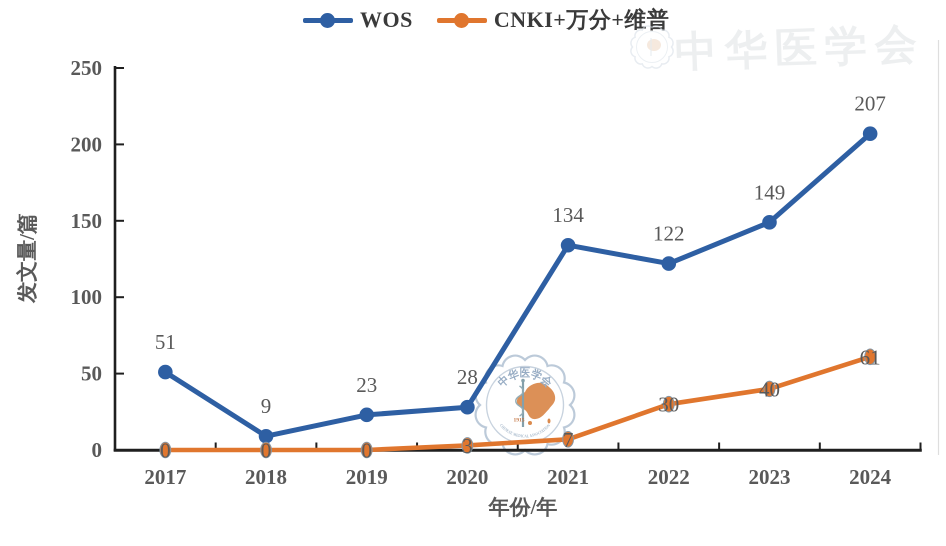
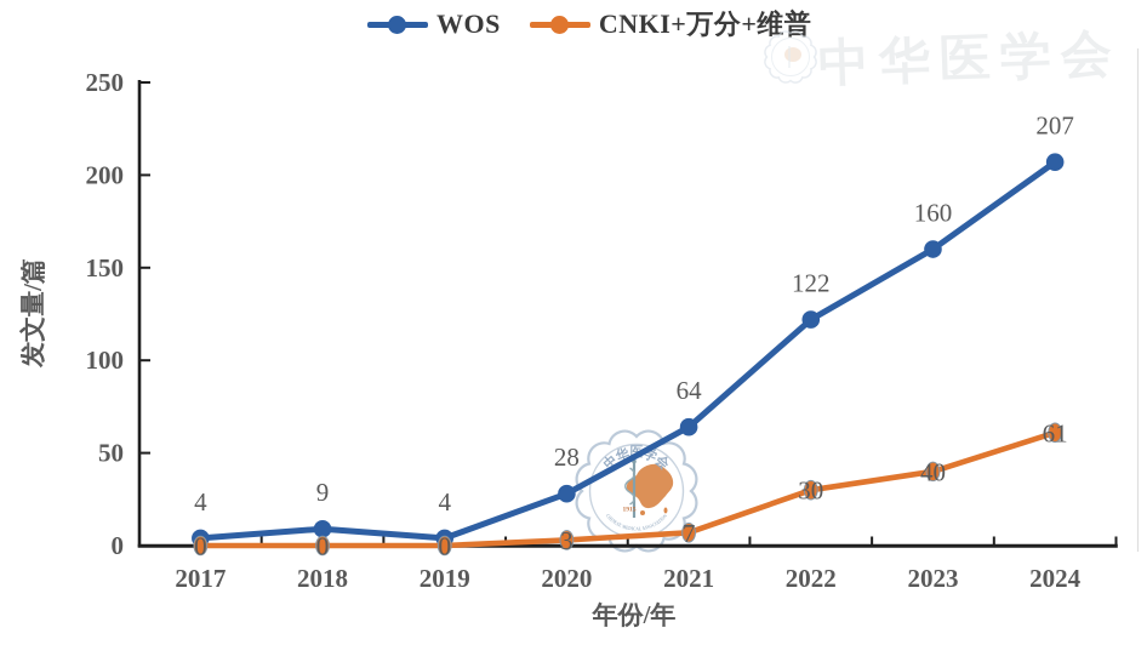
WOS/2017: 51 -> 4
WOS/2019: 23 -> 4
WOS/2021: 134 -> 64
WOS/2023: 149 -> 160
